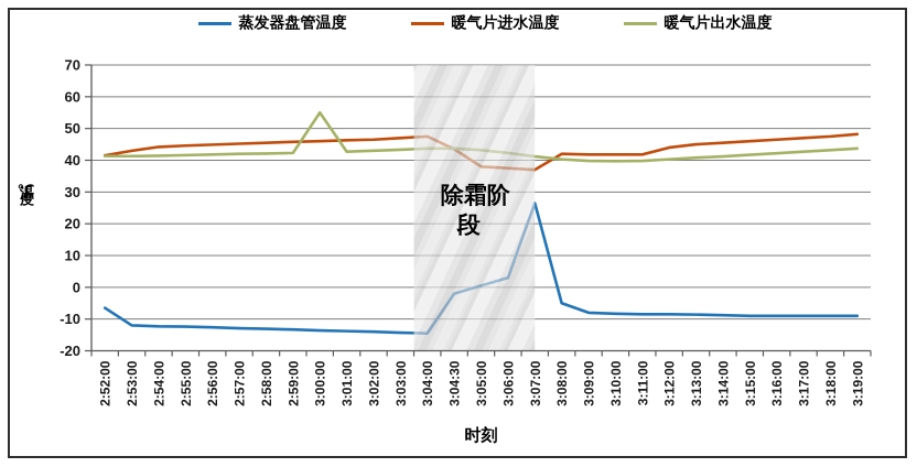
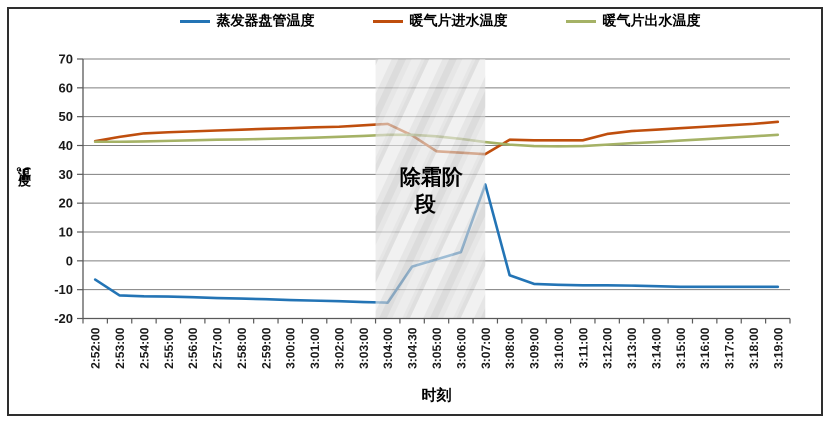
暖气片出水温度/3:00:00: 55 -> 42
